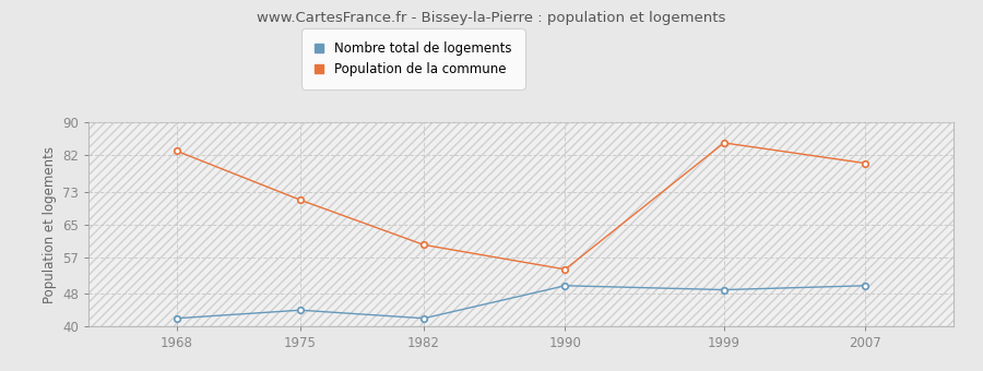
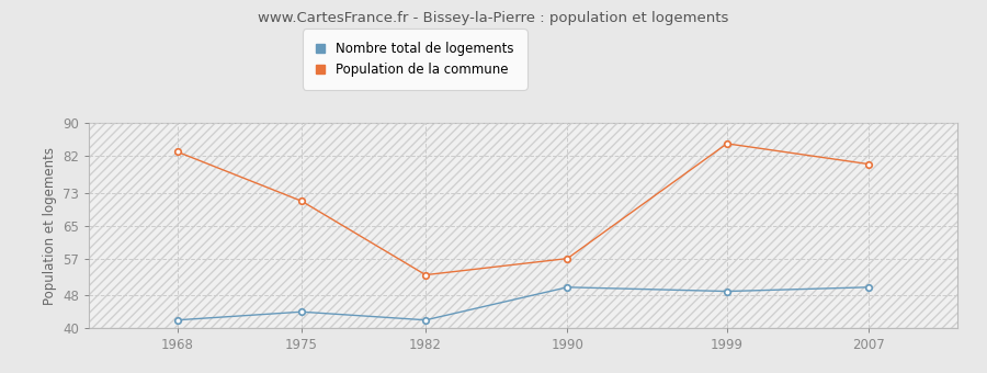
Population de la commune/1982: 60 -> 53
Population de la commune/1990: 54 -> 57
